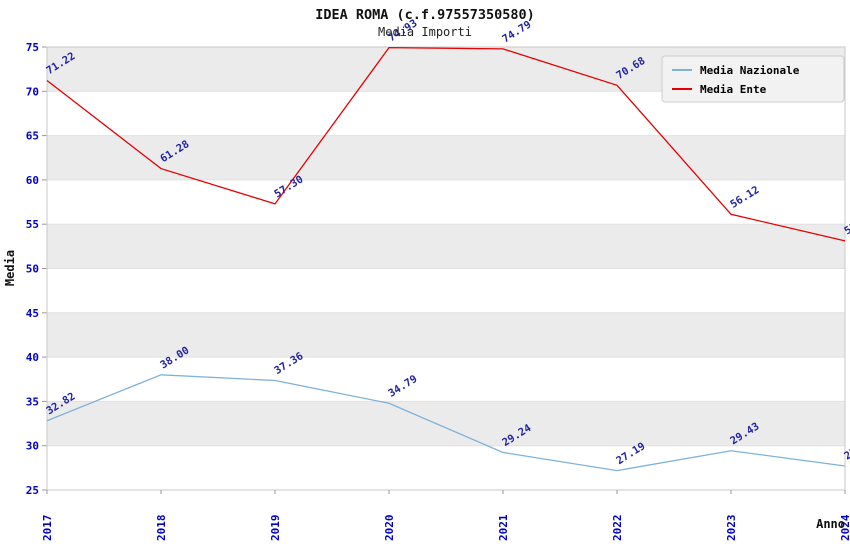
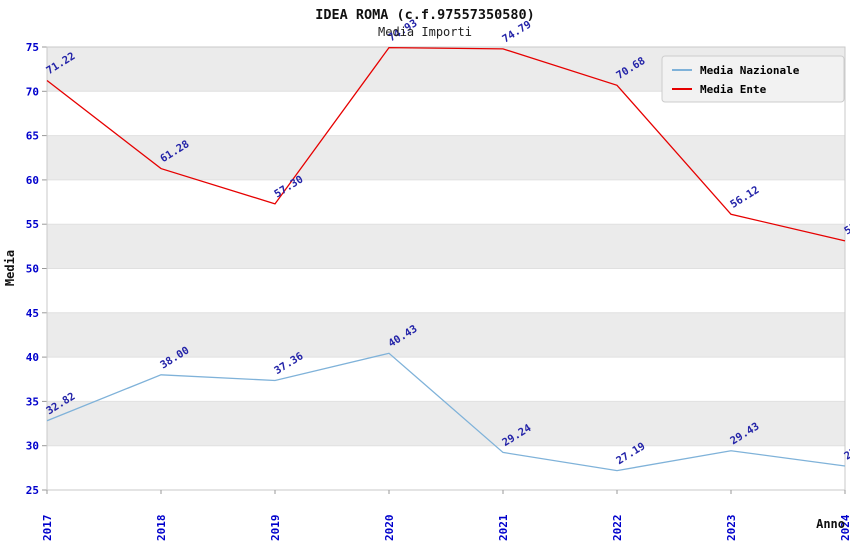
Media Nazionale/2020: 34.79 -> 40.43
